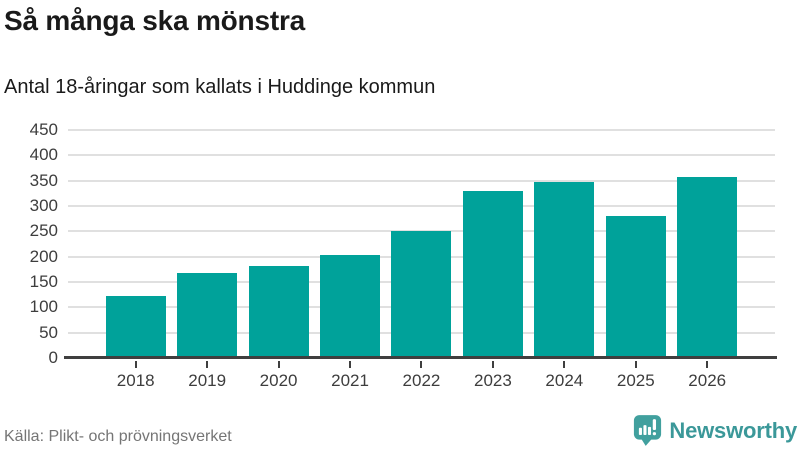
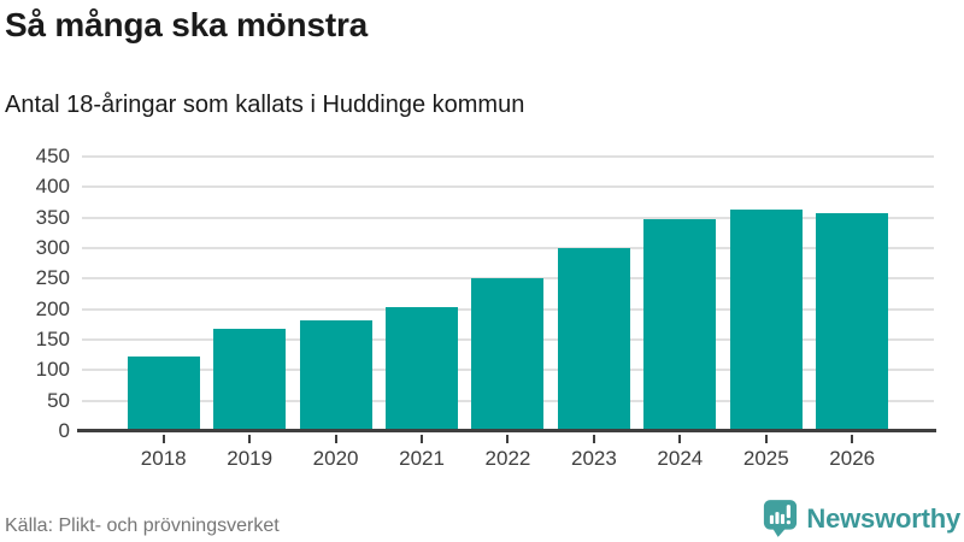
2023: 330 -> 300
2025: 280 -> 360
